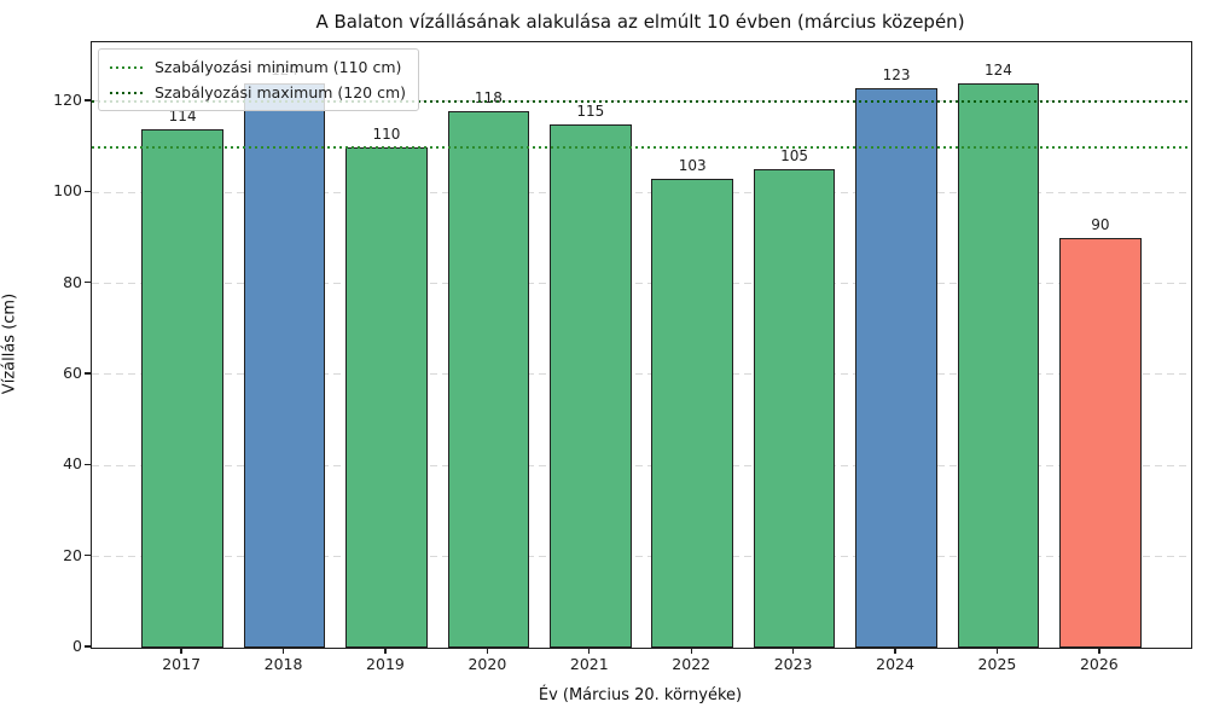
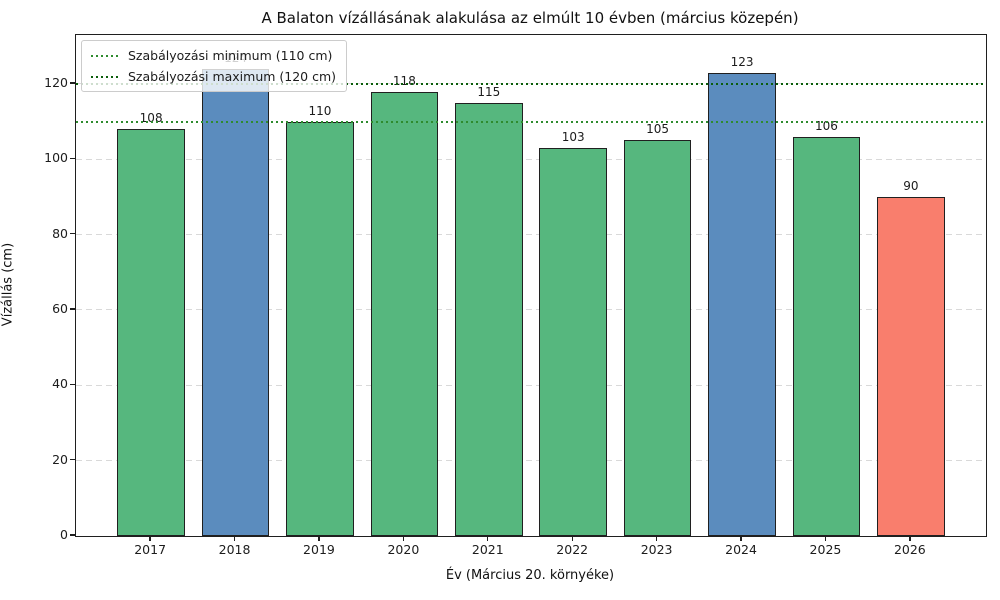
2017: 114 -> 108
2025: 124 -> 106
